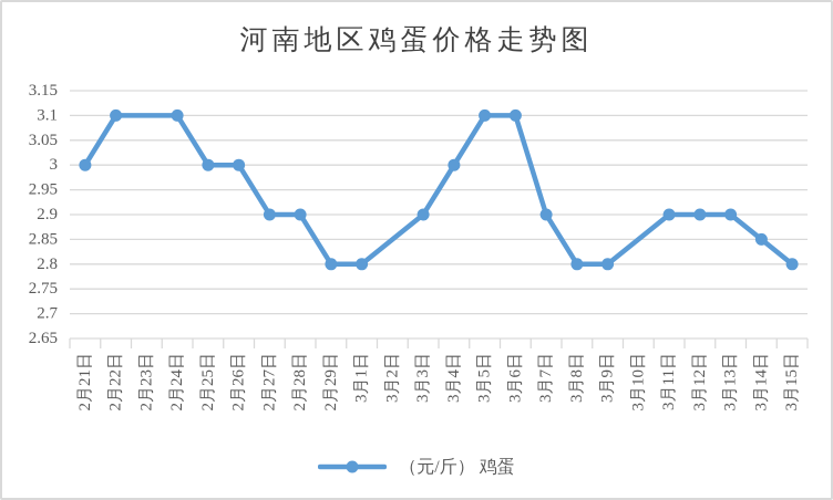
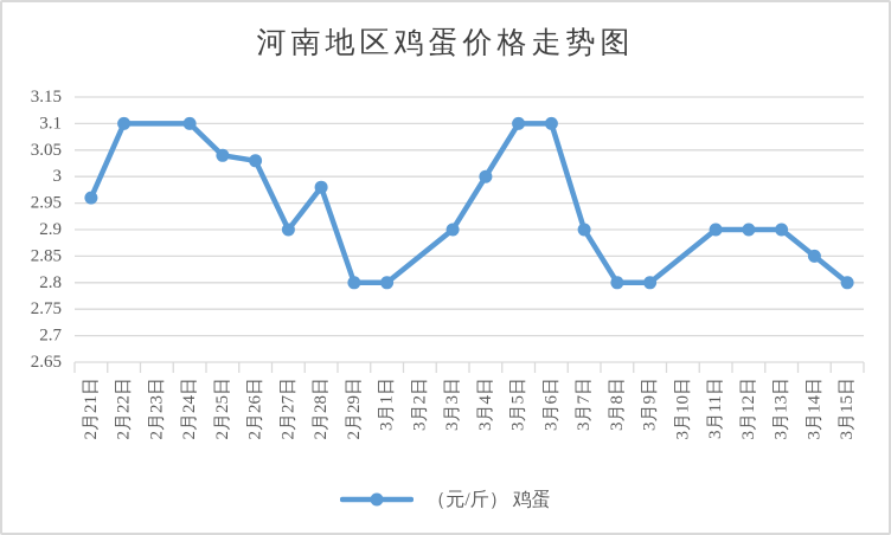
2月21日: 3.00 -> 2.96
2月25日: 3.00 -> 3.04
2月26日: 3.00 -> 3.03
2月28日: 2.90 -> 2.98
